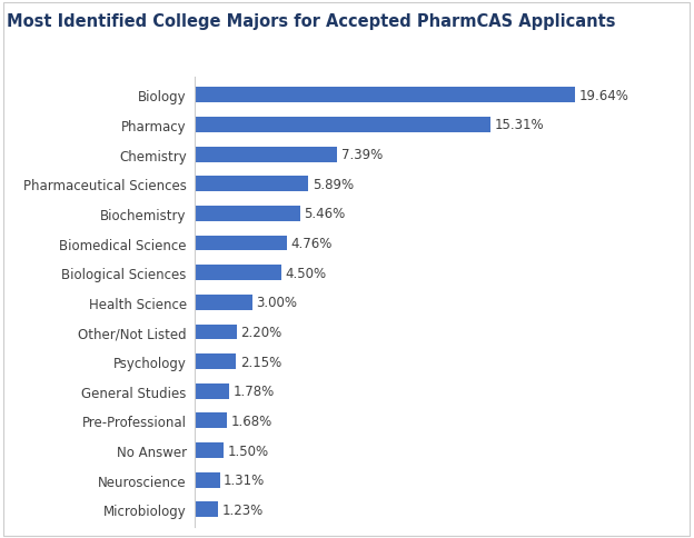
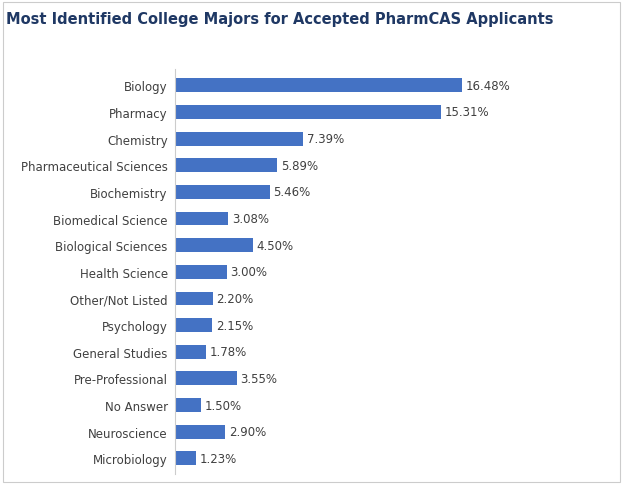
Biology: 19.64% -> 16.48%
Biomedical Science: 4.76% -> 3.08%
Pre-Professional: 1.68% -> 3.55%
Neuroscience: 1.31% -> 2.90%
